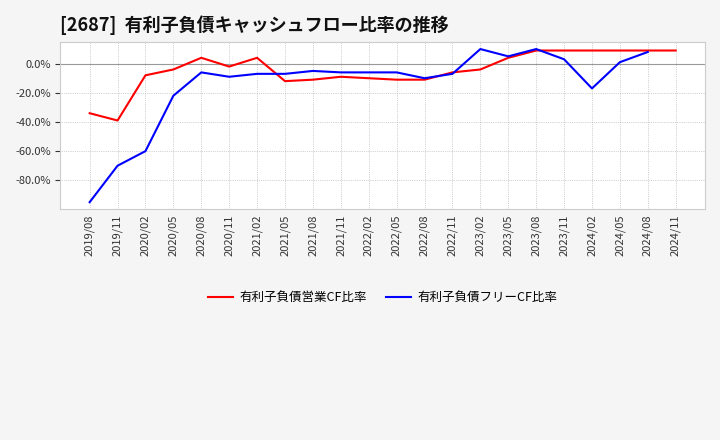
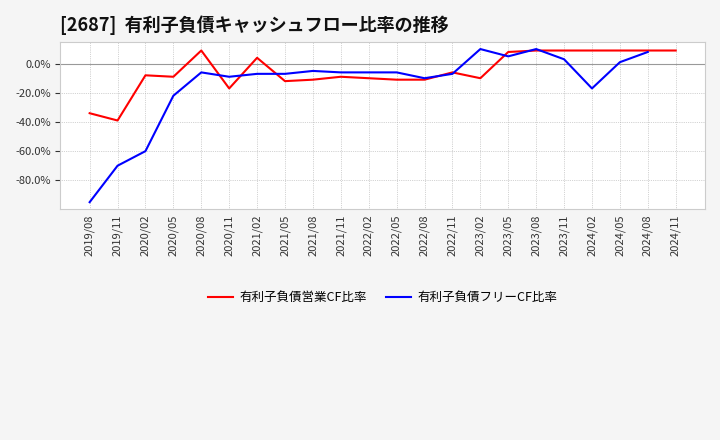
有利子負債営業CF比率/2020/05: -4% -> -9%
有利子負債営業CF比率/2020/08: 4% -> 9%
有利子負債営業CF比率/2020/11: -2% -> -17%
有利子負債営業CF比率/2023/02: -4% -> -10%
有利子負債営業CF比率/2023/05: 4% -> 8%
